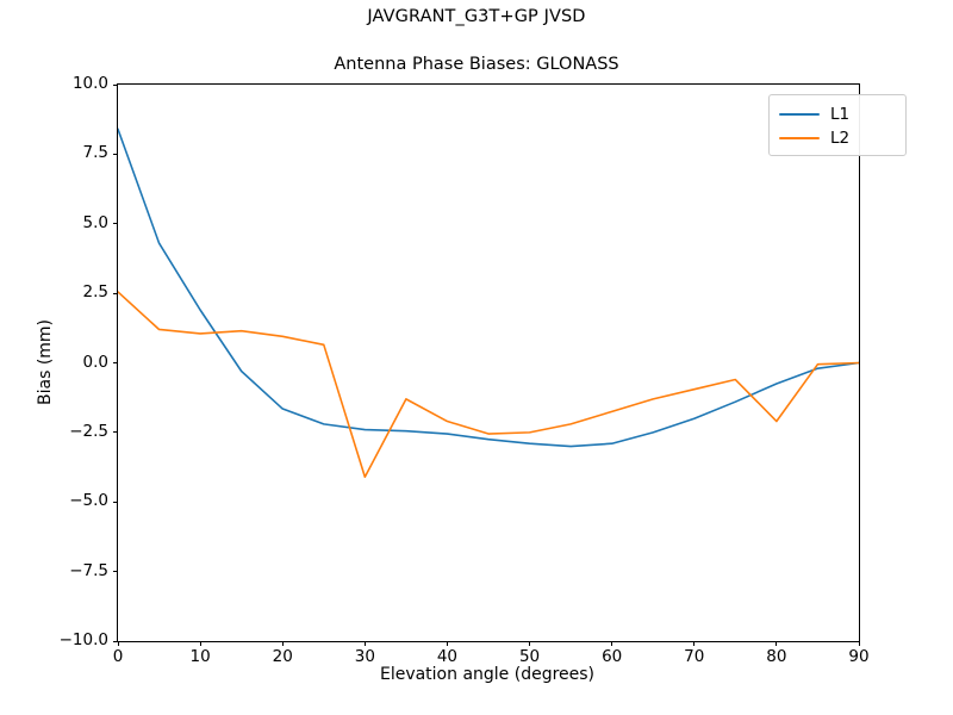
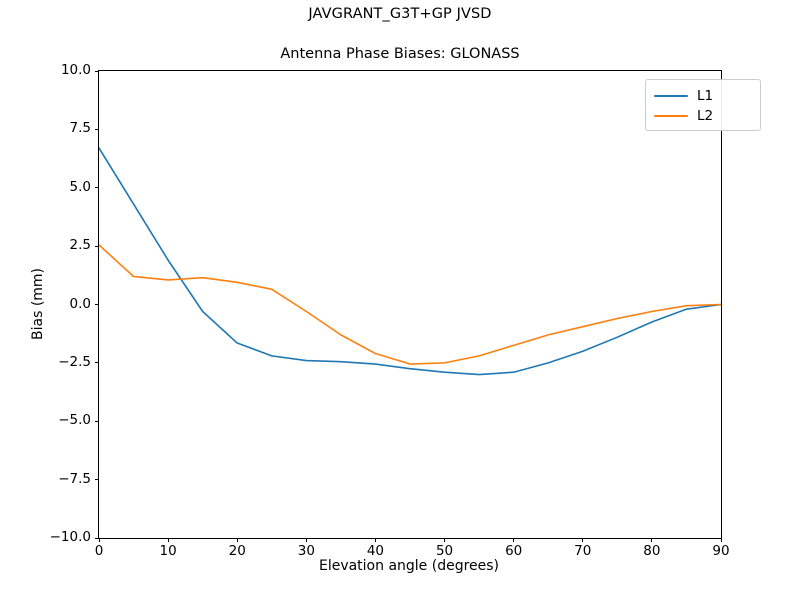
L1/0: 8.4 -> 6.7
L2/30: -4.1 -> -0.3
L2/80: -2.1 -> -0.3
